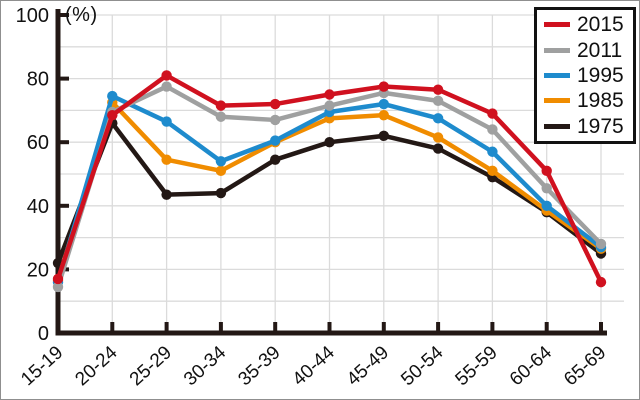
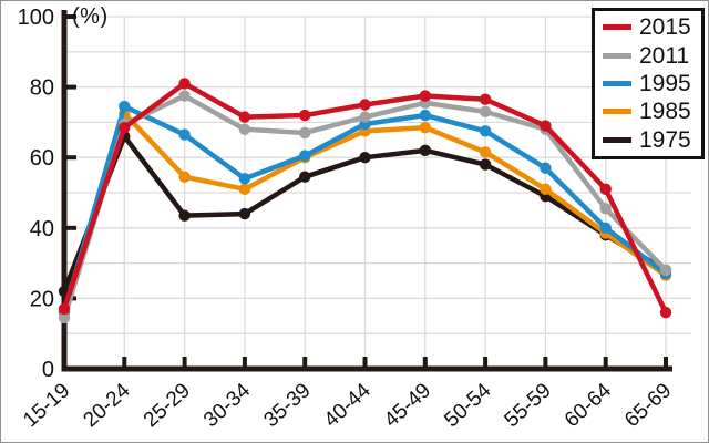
2011/55-59: 64 -> 68
1975/65-69: 25 -> 28
